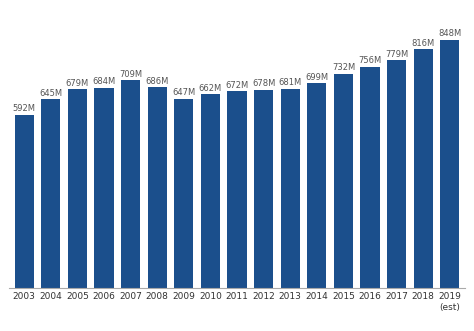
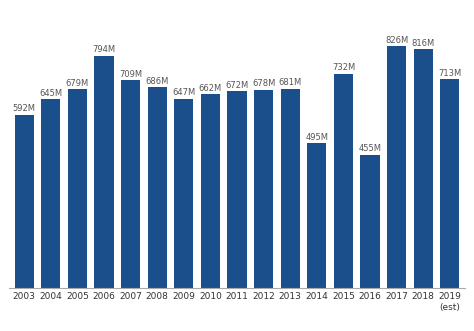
2006: 684M -> 794M
2014: 699M -> 495M
2016: 756M -> 455M
2017: 779M -> 826M
2019 (est): 848M -> 713M
